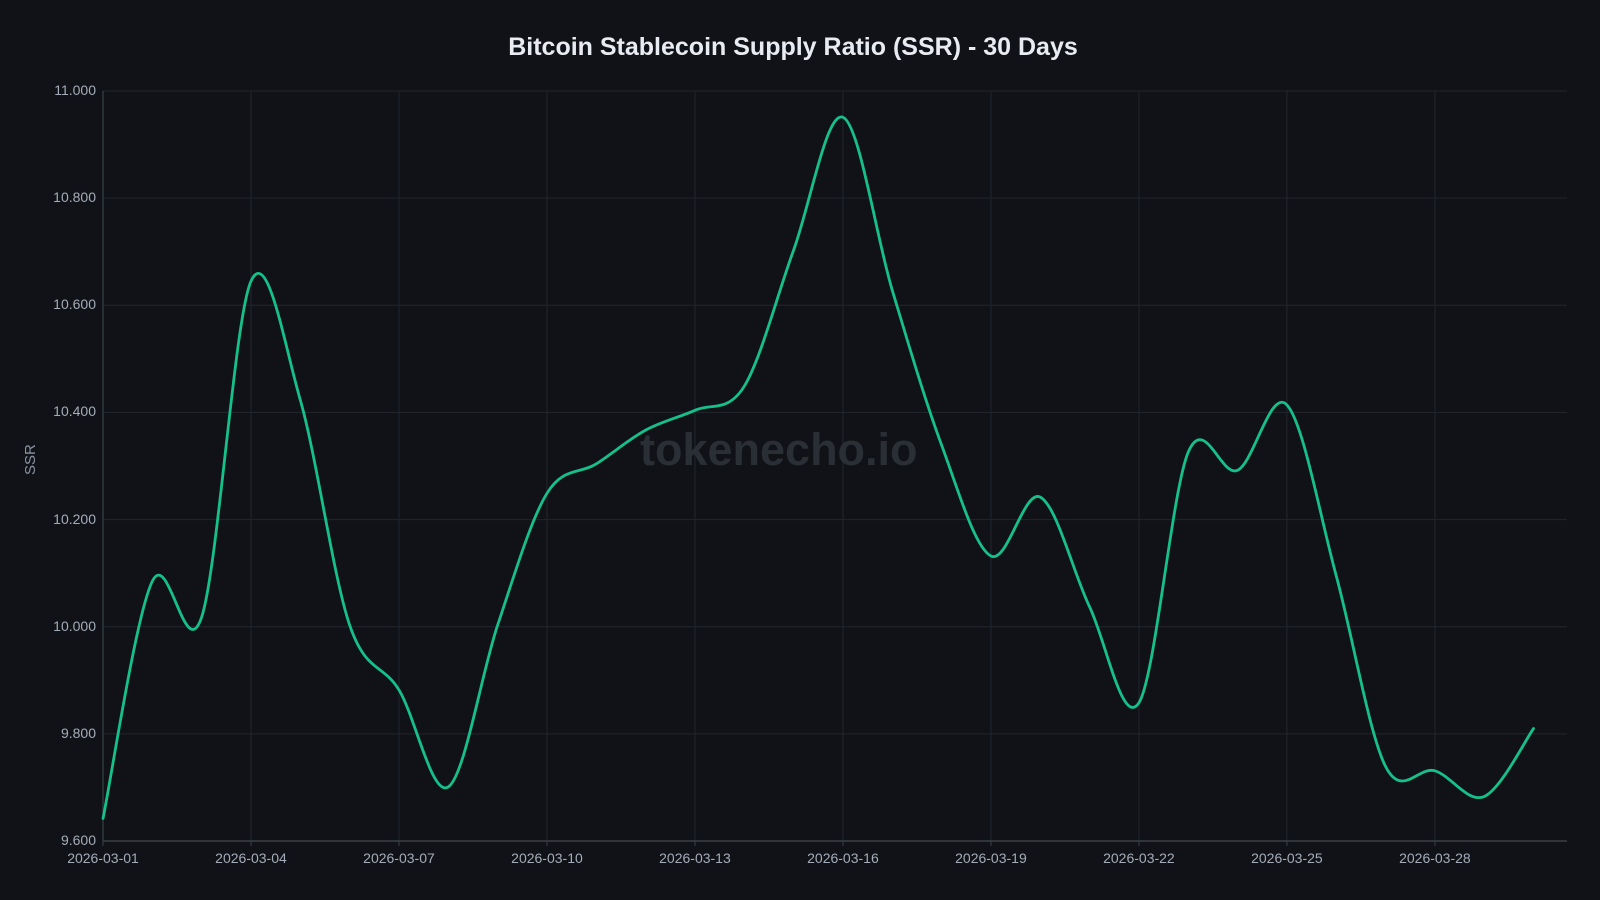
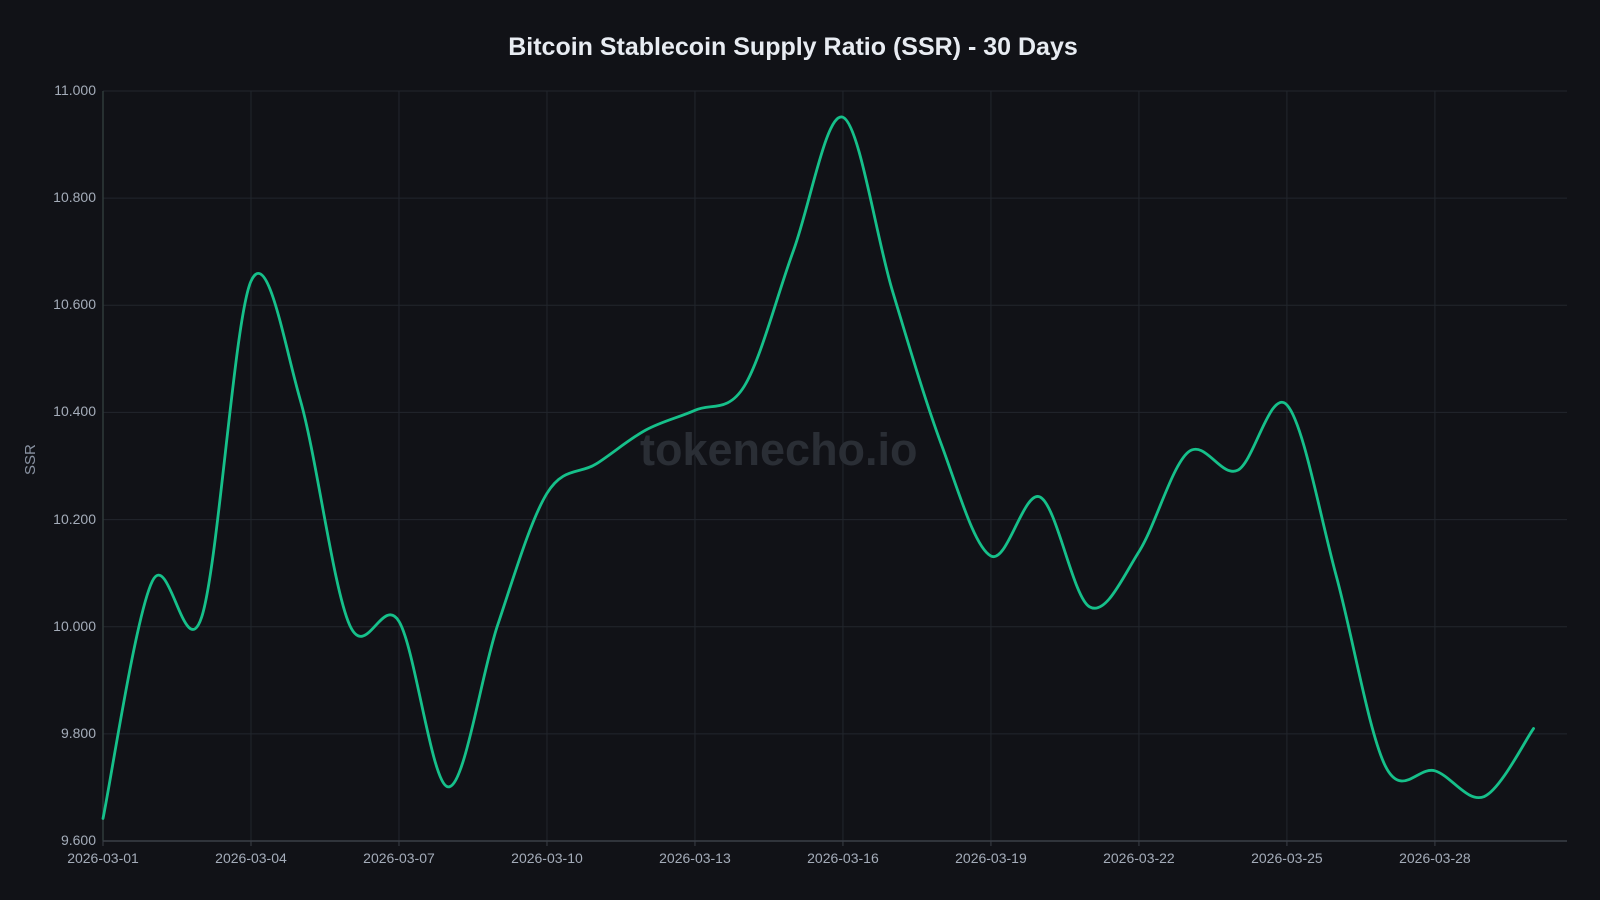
2026-03-07: 9.88 -> 10.01
2026-03-22: 9.86 -> 10.14
